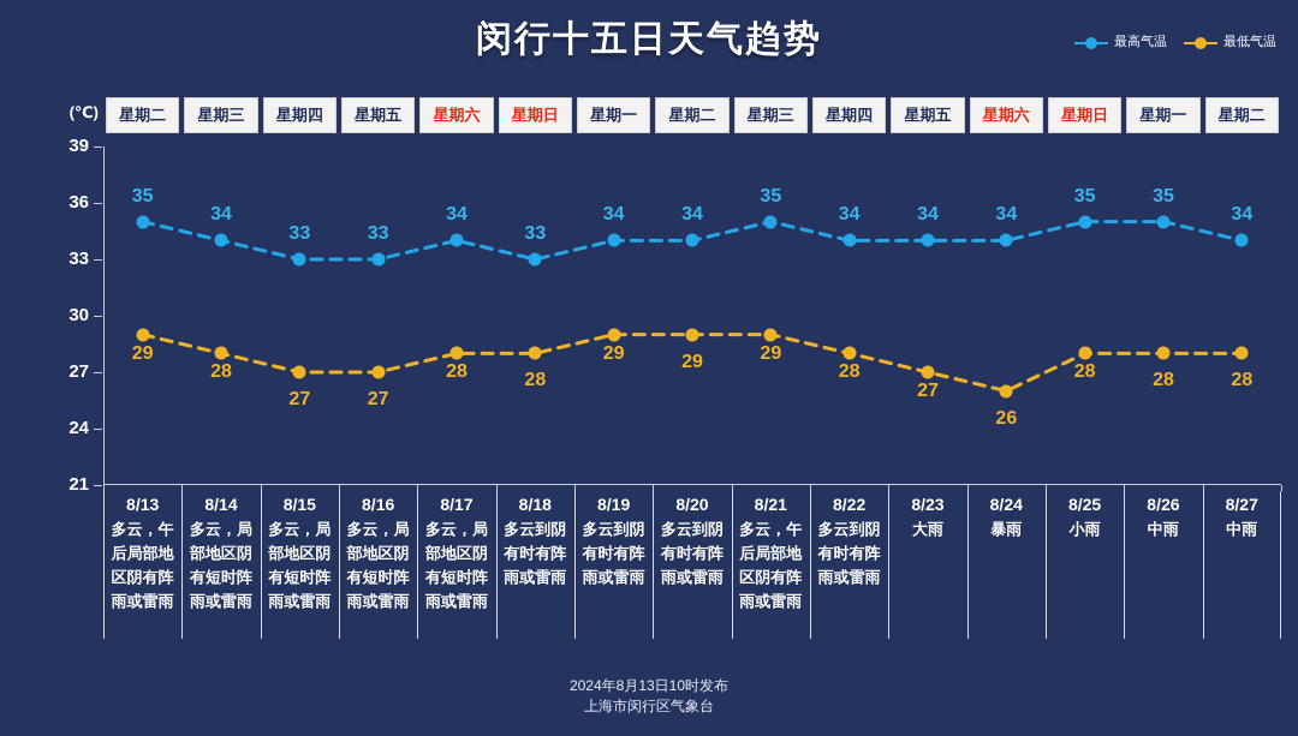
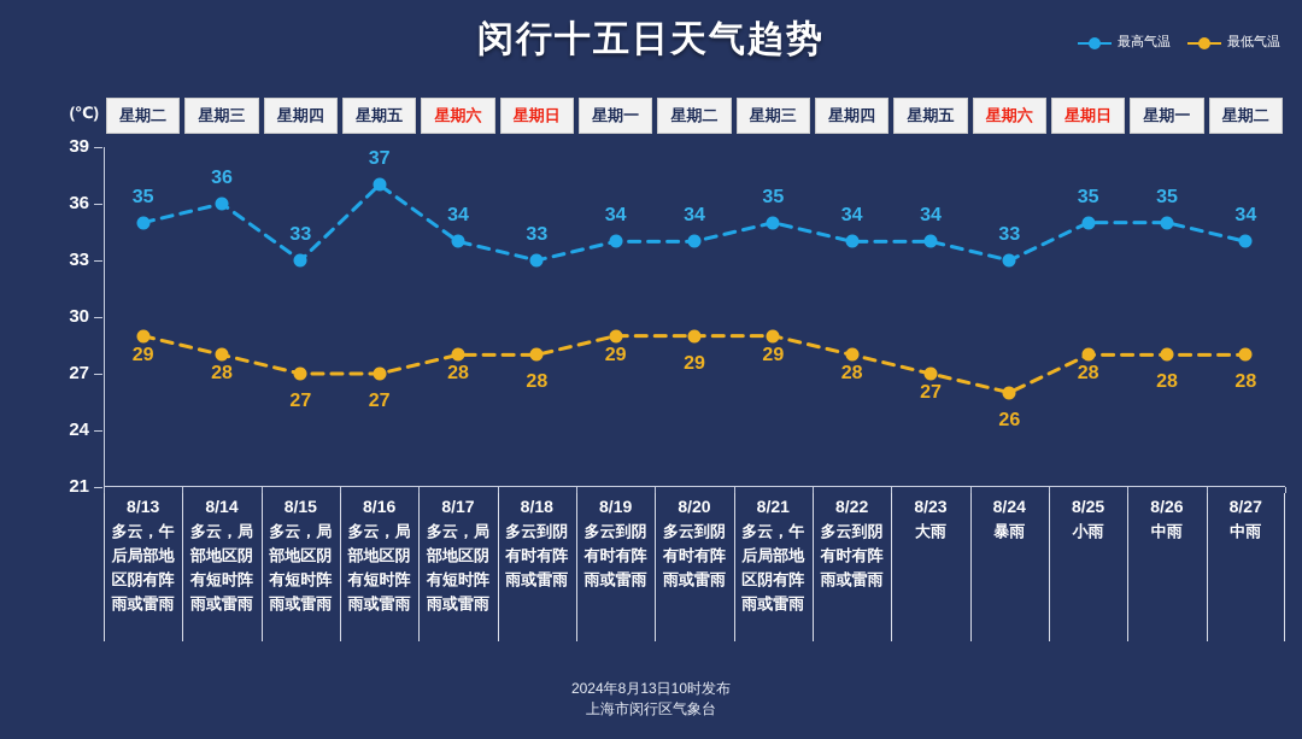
最高气温/8/14: 34 -> 36
最高气温/8/16: 33 -> 37
最高气温/8/24: 34 -> 33
